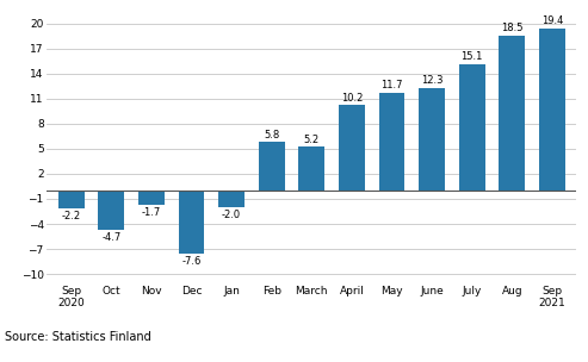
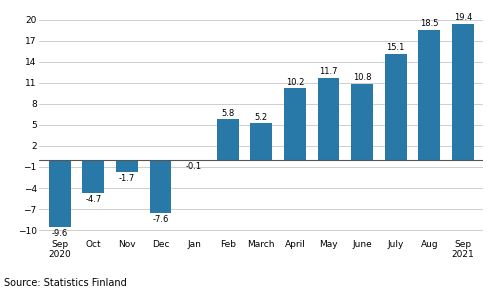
Sep 2020: -2.2 -> -9.6
Jan: -2.0 -> -0.1
June: 12.3 -> 10.8
